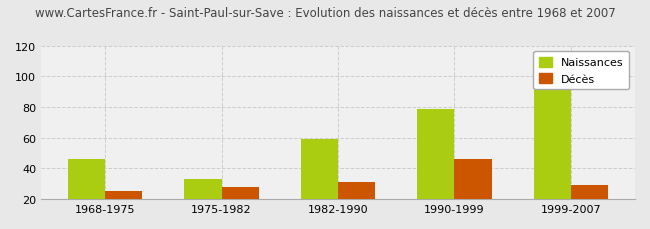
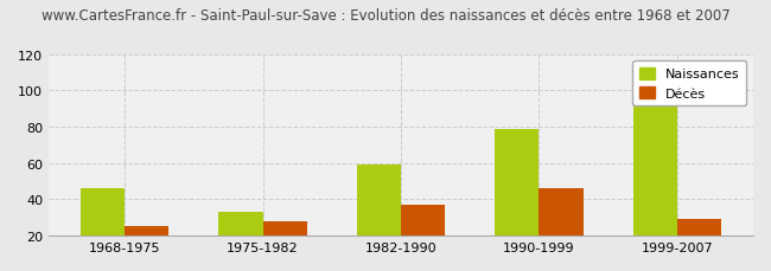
Décès/1982-1990: 31 -> 37
